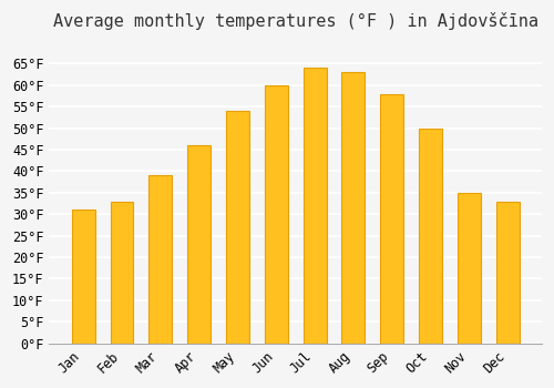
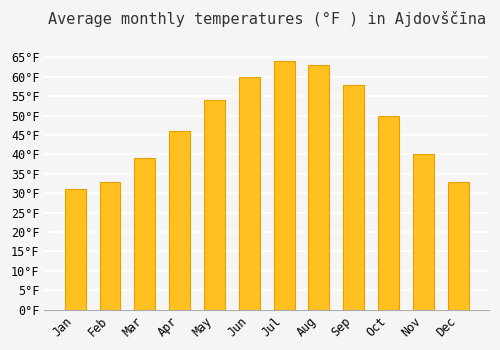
Nov: 35°F -> 40°F
